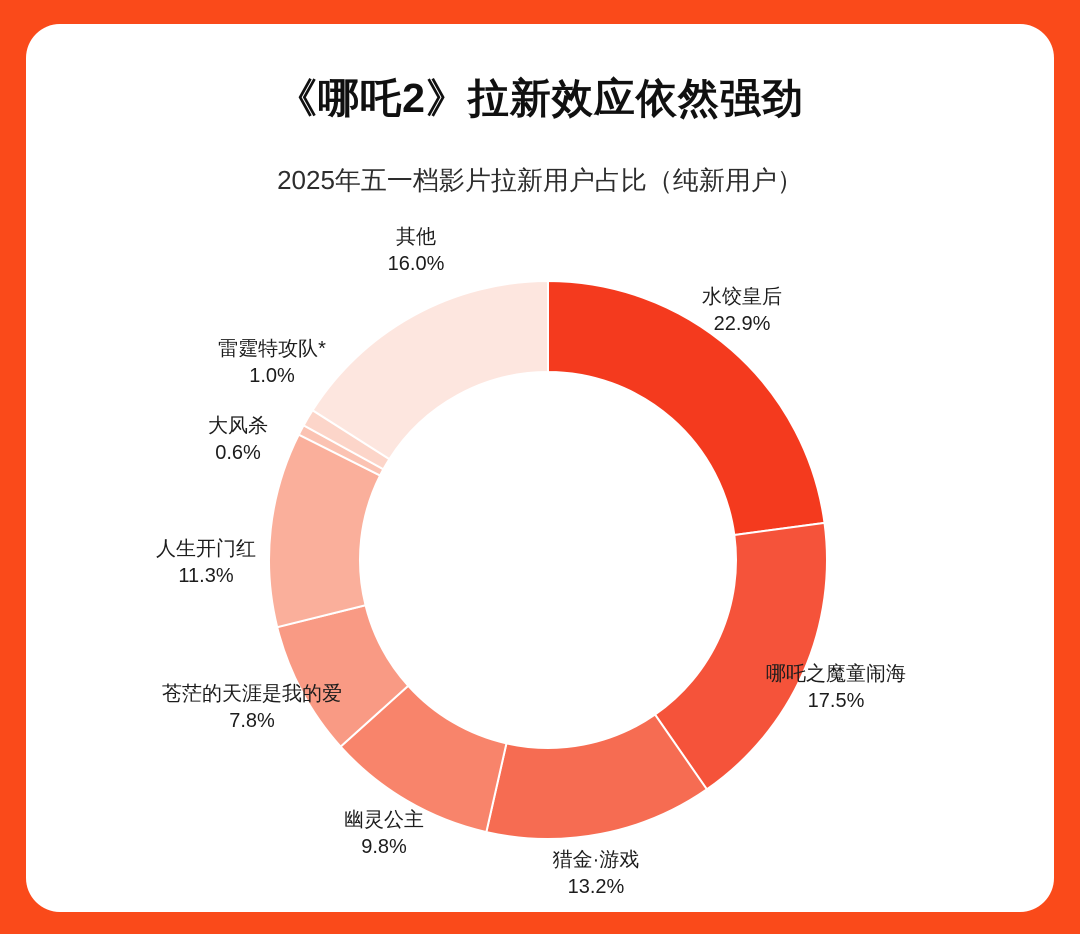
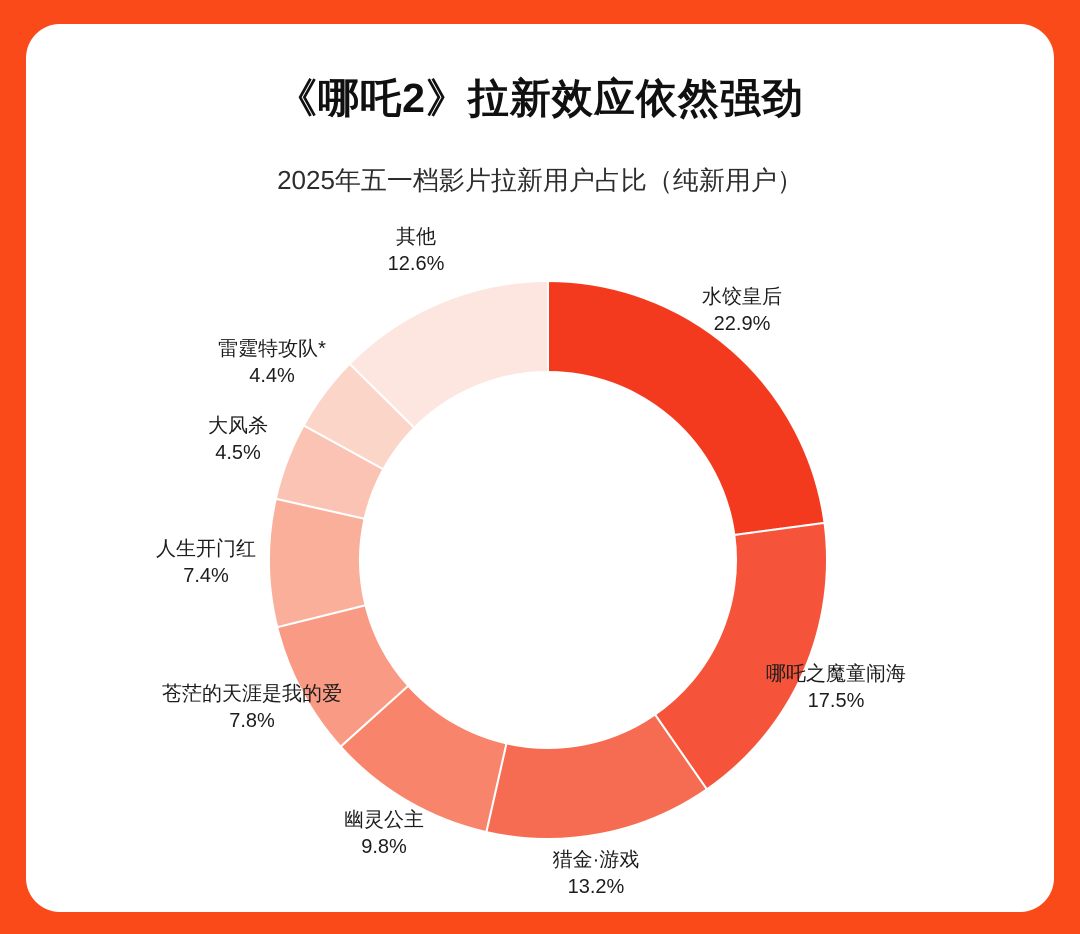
人生开门红: 11.3% -> 7.4%
大风杀: 0.6% -> 4.5%
雷霆特攻队*: 1.0% -> 4.4%
其他: 16.0% -> 12.6%
